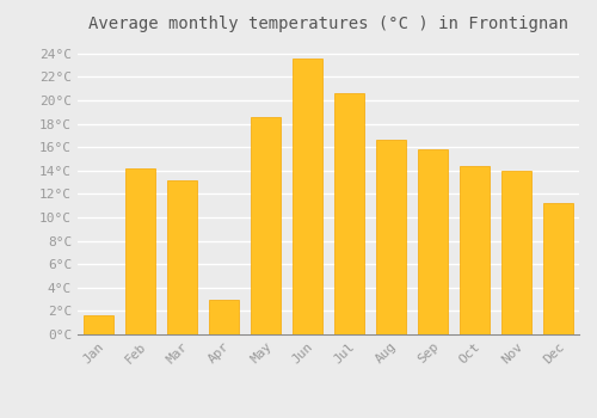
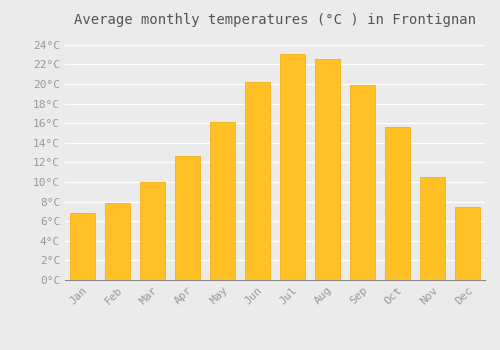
Jan: 1.6°C -> 6.8°C
Feb: 14.2°C -> 7.9°C
Mar: 13.2°C -> 10.0°C
Apr: 3.0°C -> 12.7°C
May: 18.6°C -> 16.1°C
Jun: 23.6°C -> 20.2°C
Jul: 20.6°C -> 23.1°C
Aug: 16.6°C -> 22.6°C
Sep: 15.8°C -> 19.9°C
Oct: 14.4°C -> 15.6°C
Nov: 14.0°C -> 10.5°C
Dec: 11.2°C -> 7.4°C
